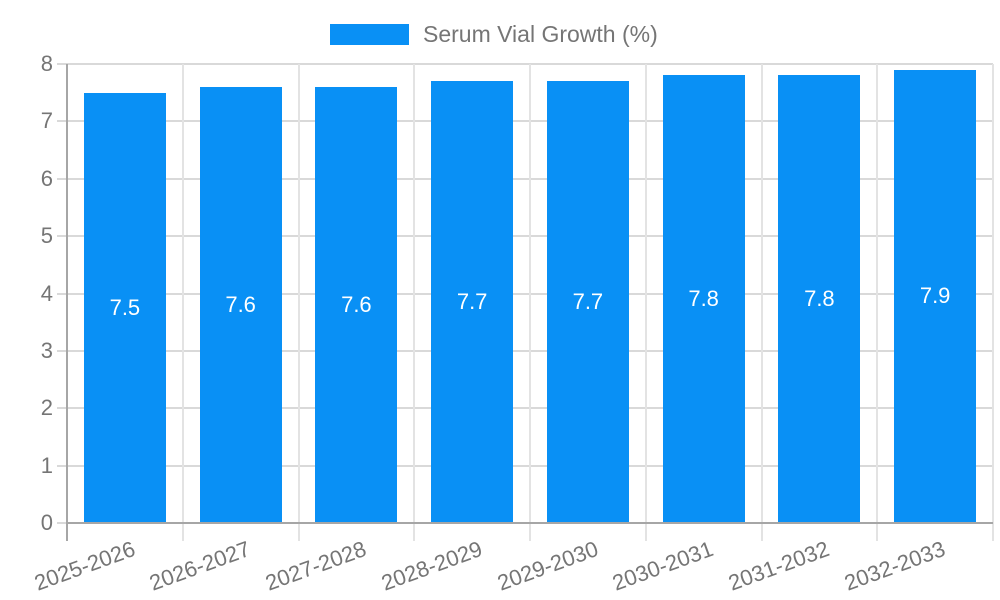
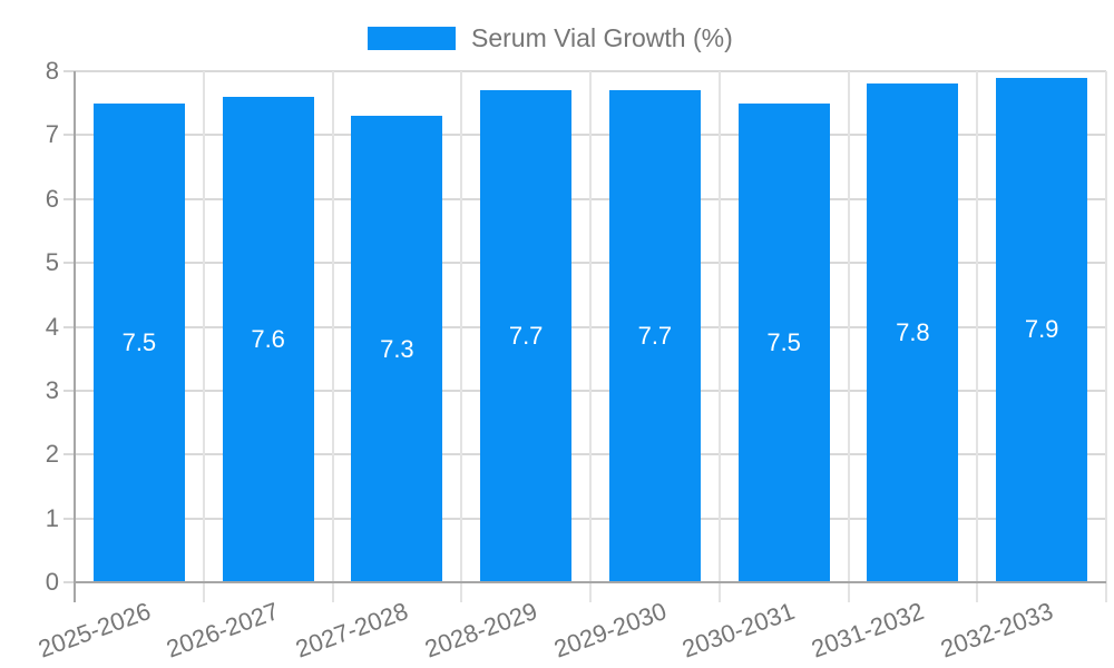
2027-2028: 7.6 -> 7.3
2030-2031: 7.8 -> 7.5
